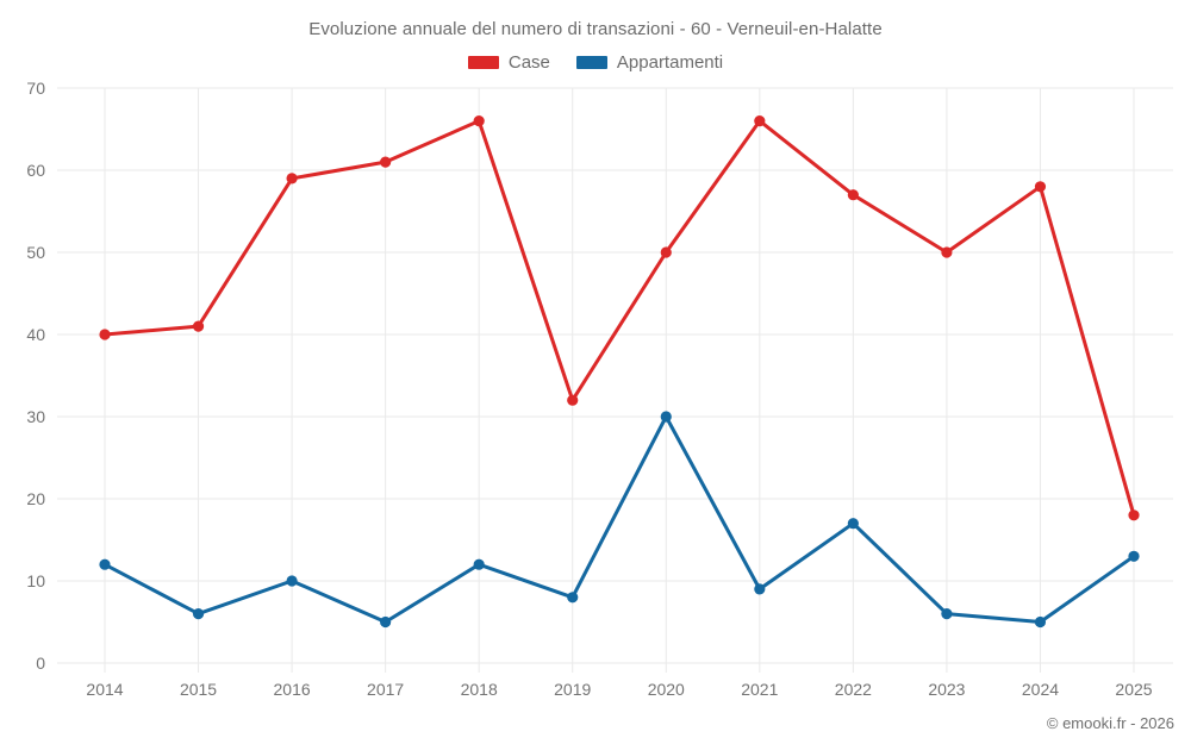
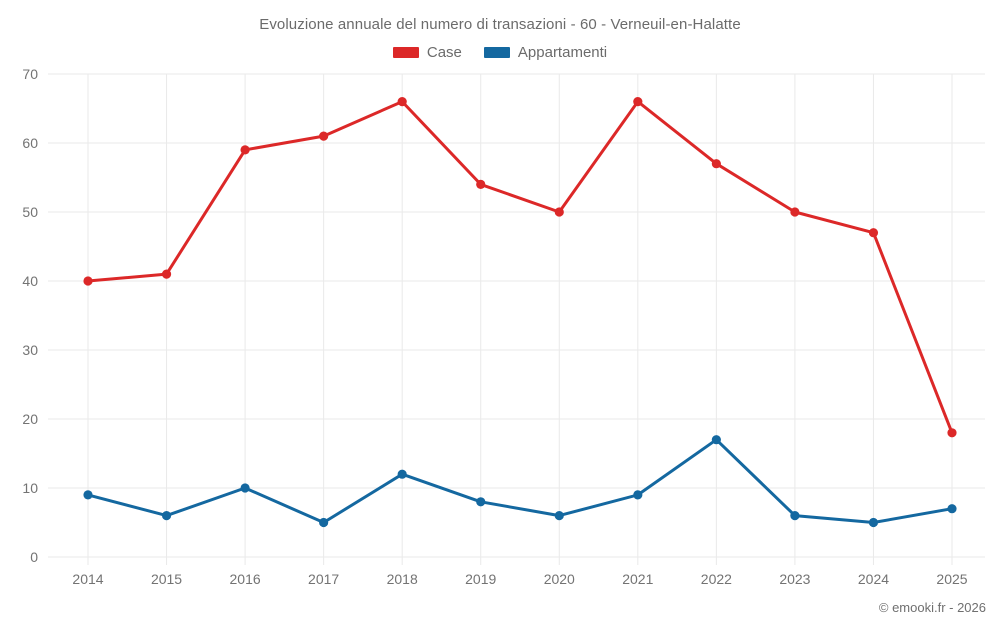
Appartamenti/2014: 12 -> 9
Case/2019: 32 -> 54
Appartamenti/2020: 30 -> 6
Case/2024: 58 -> 47
Appartamenti/2025: 13 -> 7
